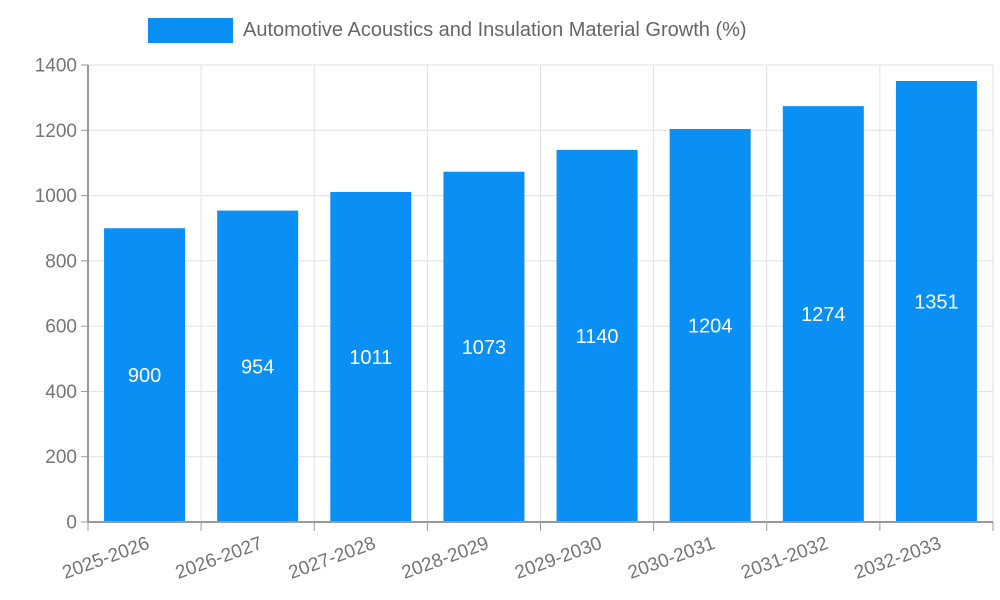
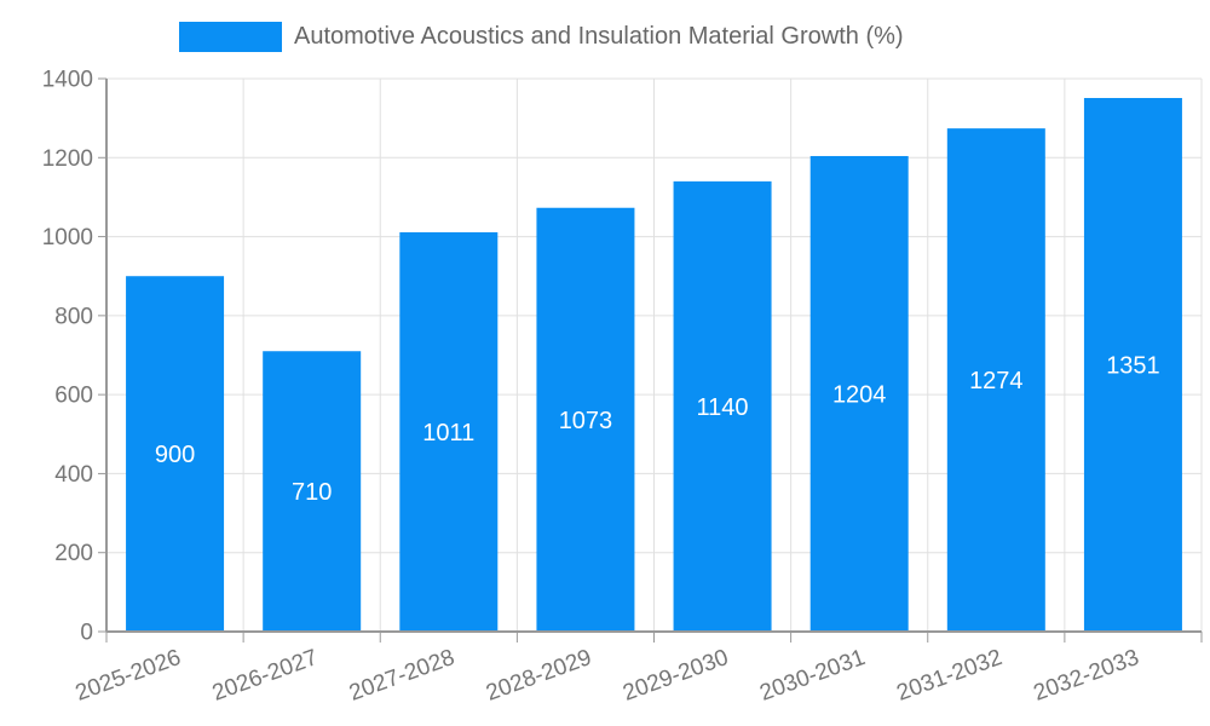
2026-2027: 954 -> 710
